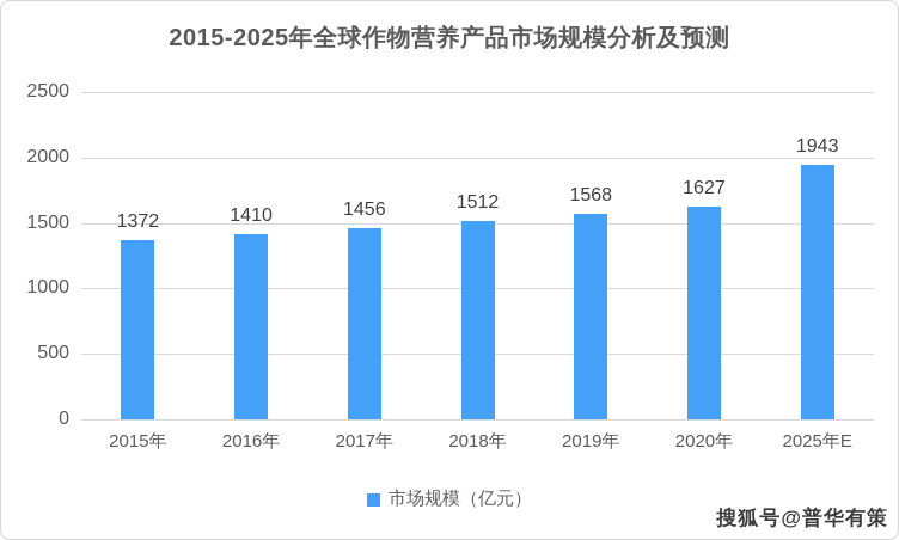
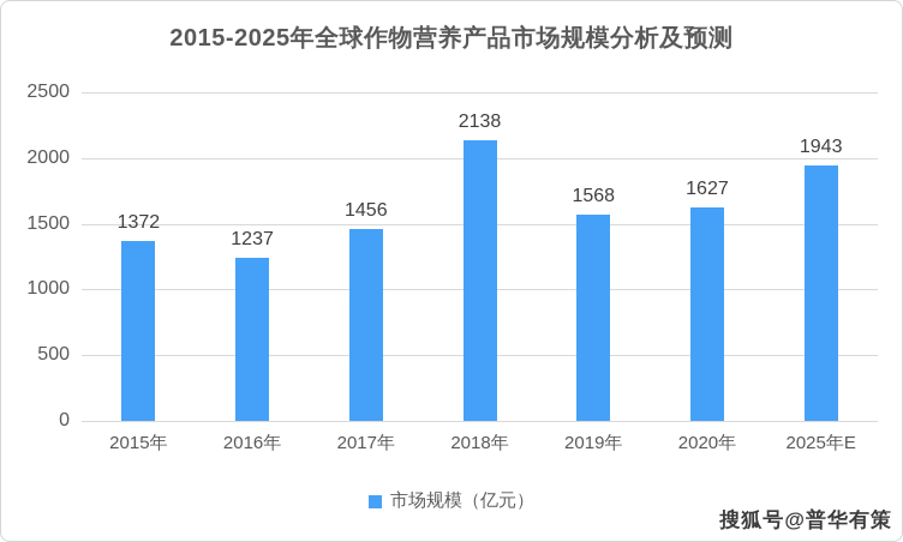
2016年: 1410 -> 1237
2018年: 1512 -> 2138
